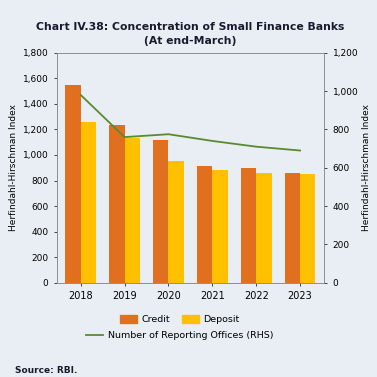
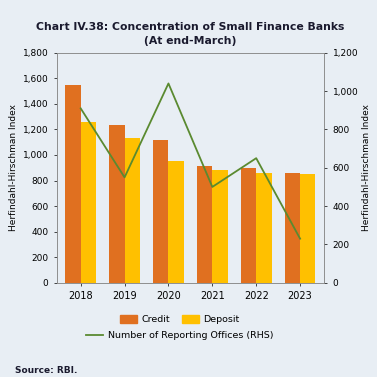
Number of Reporting Offices (RHS)/2018: 980 -> 910
Number of Reporting Offices (RHS)/2019: 760 -> 550
Number of Reporting Offices (RHS)/2020: 780 -> 1,040
Number of Reporting Offices (RHS)/2021: 740 -> 500
Number of Reporting Offices (RHS)/2022: 710 -> 650
Number of Reporting Offices (RHS)/2023: 690 -> 230
